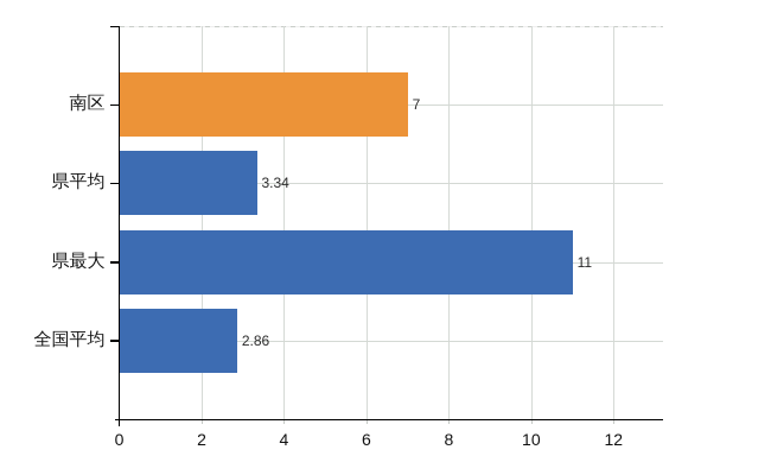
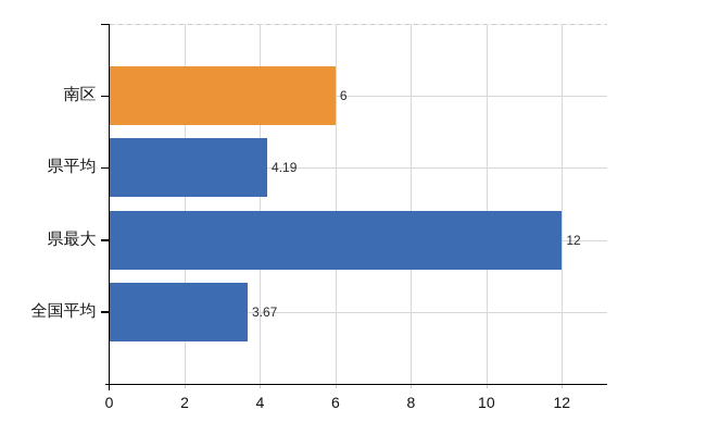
南区: 7 -> 6
県平均: 3.34 -> 4.19
県最大: 11 -> 12
全国平均: 2.86 -> 3.67
